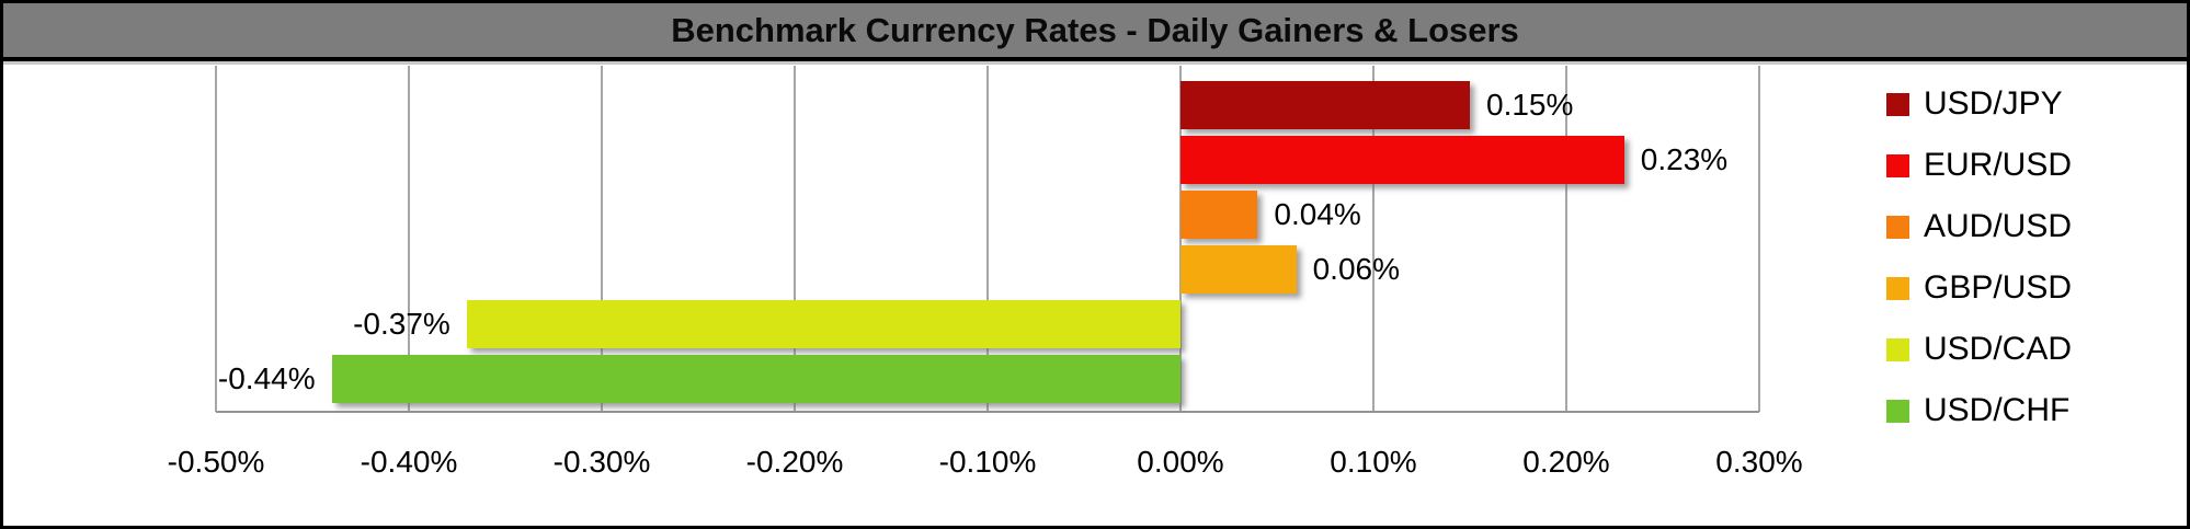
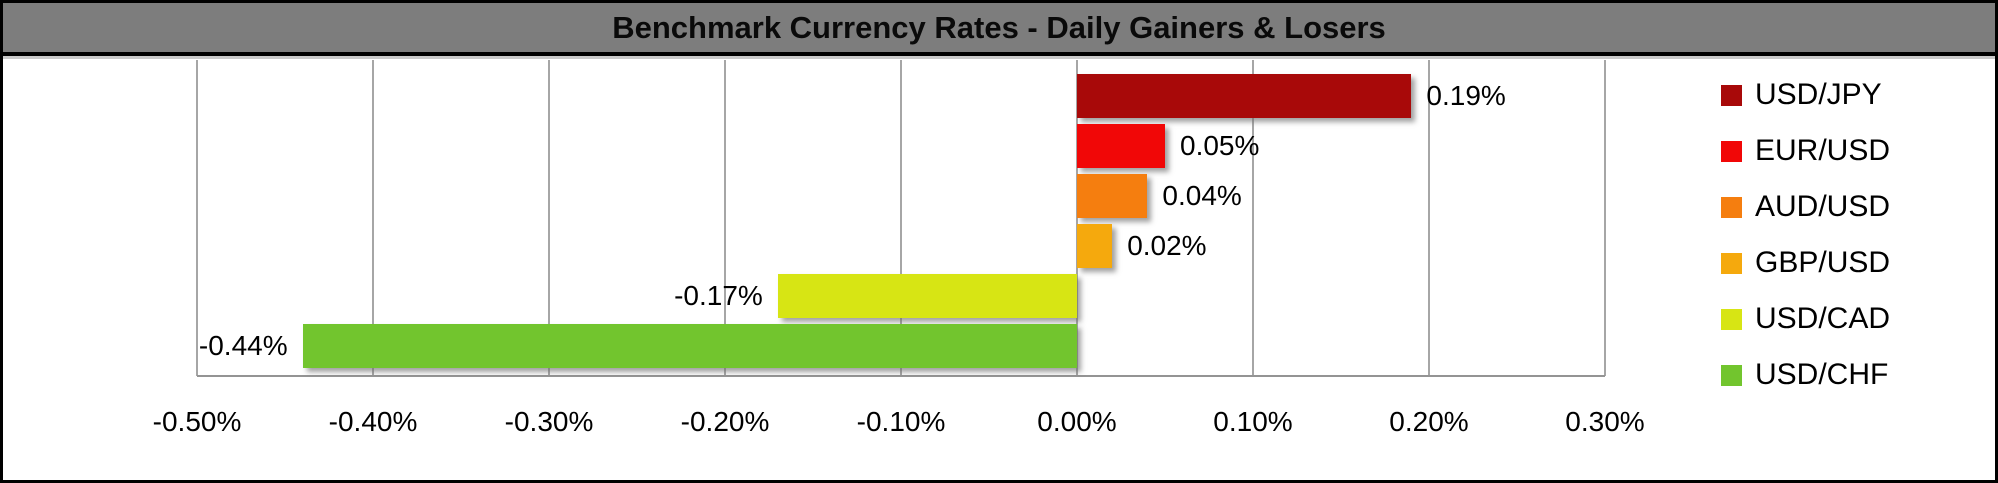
USD/JPY: 0.15% -> 0.19%
EUR/USD: 0.23% -> 0.05%
GBP/USD: 0.06% -> 0.02%
USD/CAD: -0.37% -> -0.17%
